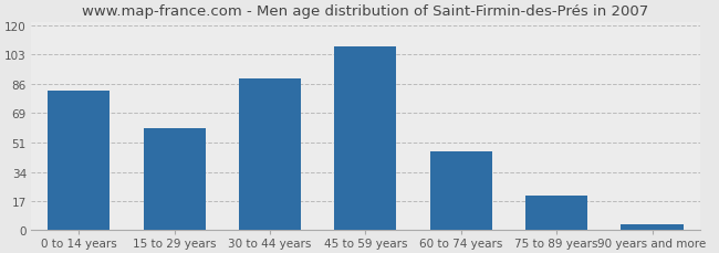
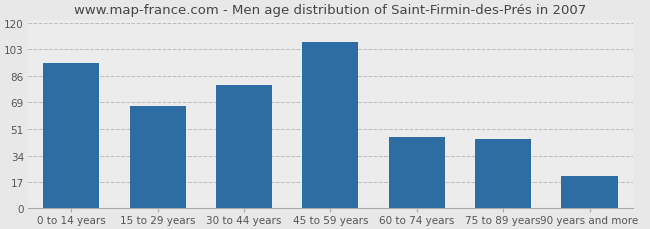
0 to 14 years: 82 -> 94
15 to 29 years: 60 -> 66
30 to 44 years: 89 -> 80
75 to 89 years: 20 -> 45
90 years and more: 3 -> 21
